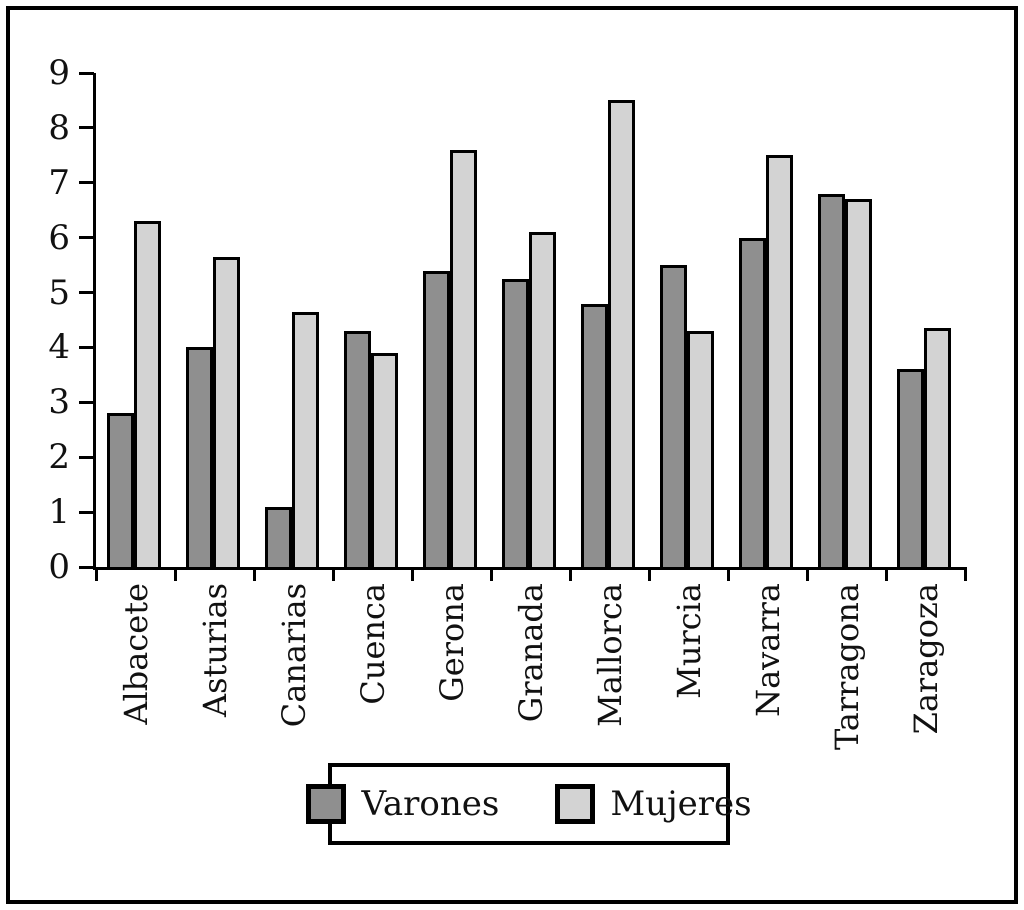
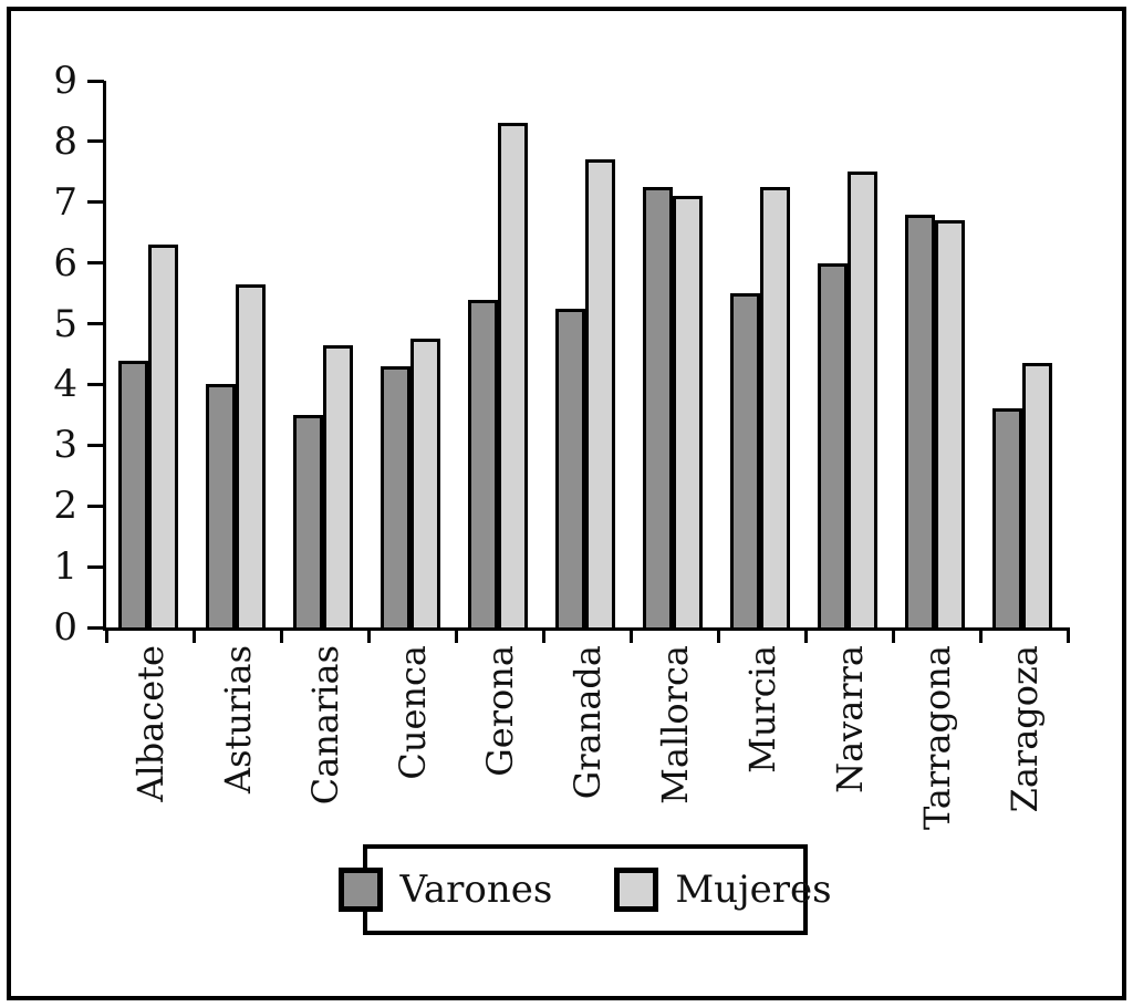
Varones/Albacete: 2.8 -> 4.4
Varones/Canarias: 1.1 -> 3.5
Mujeres/Cuenca: 3.9 -> 4.8
Mujeres/Gerona: 7.6 -> 8.3
Mujeres/Granada: 6.1 -> 7.7
Varones/Mallorca: 4.8 -> 7.2
Mujeres/Mallorca: 8.5 -> 7.1
Mujeres/Murcia: 4.3 -> 7.2
